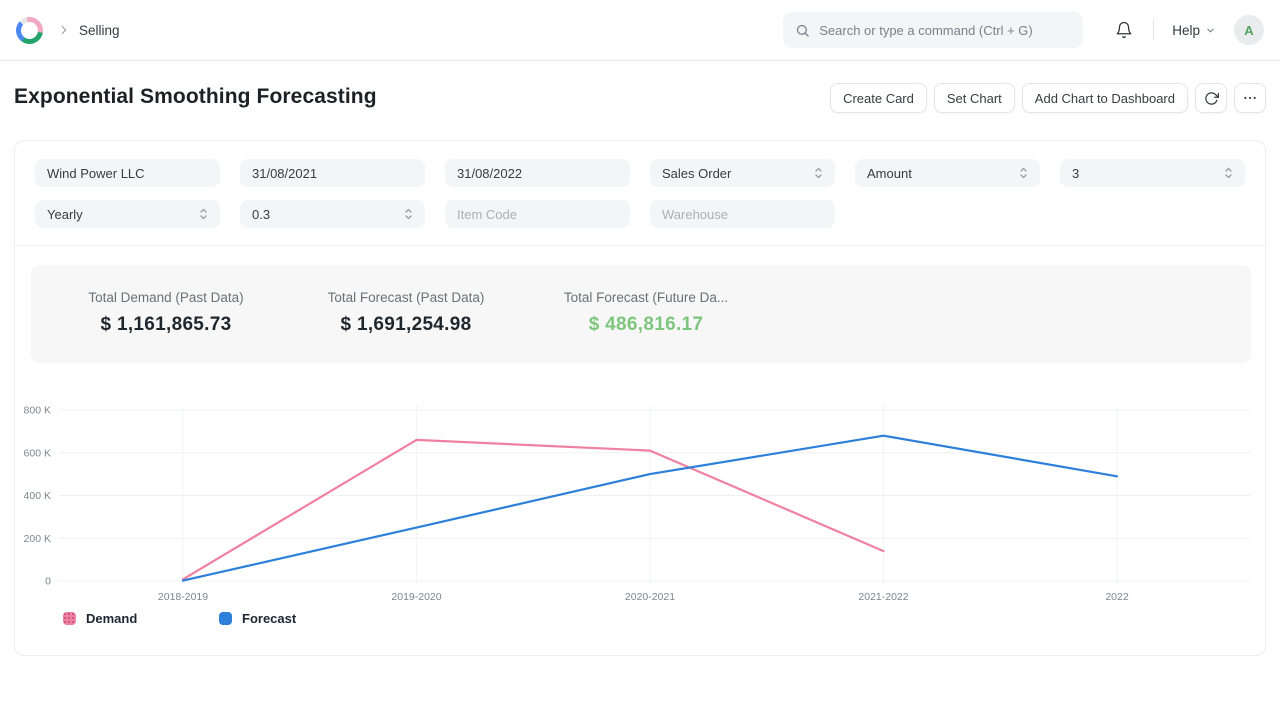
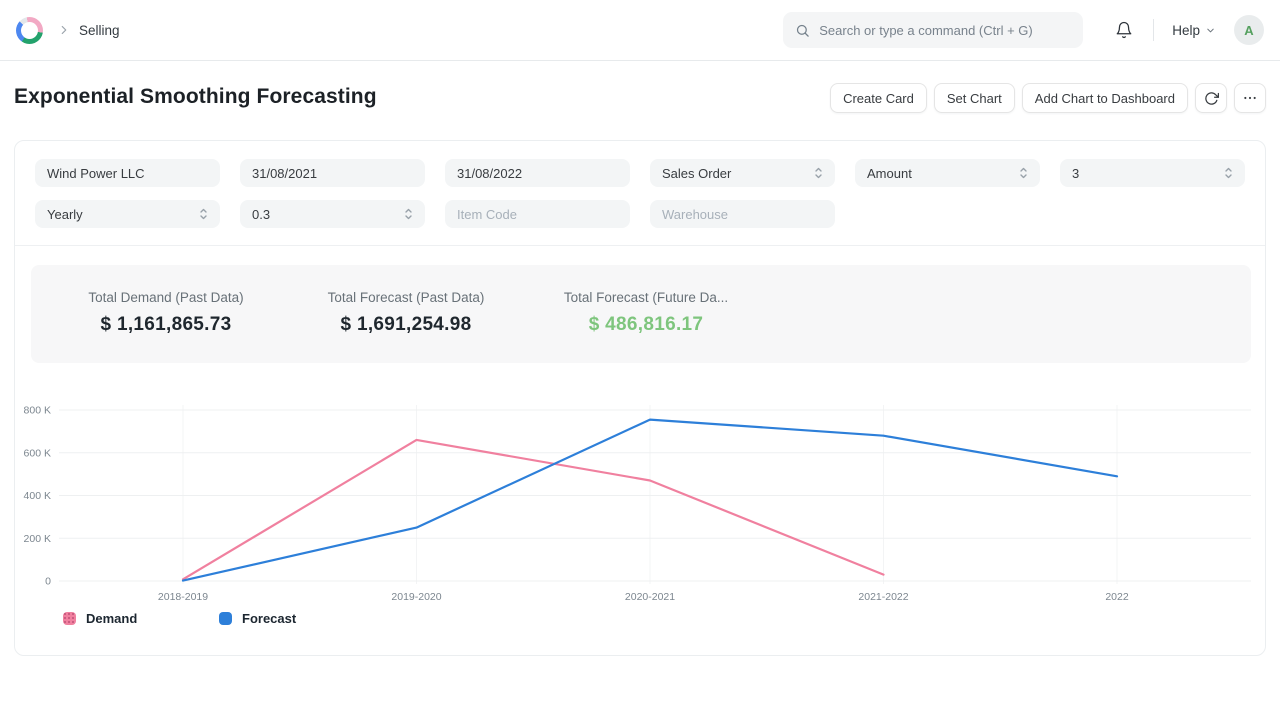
Demand/2020-2021: 610K -> 470K
Forecast/2020-2021: 500K -> 760K
Demand/2021-2022: 140K -> 30K
